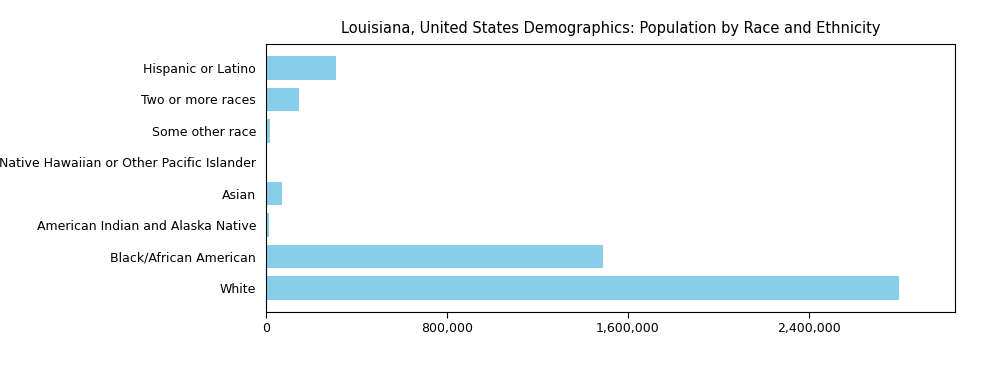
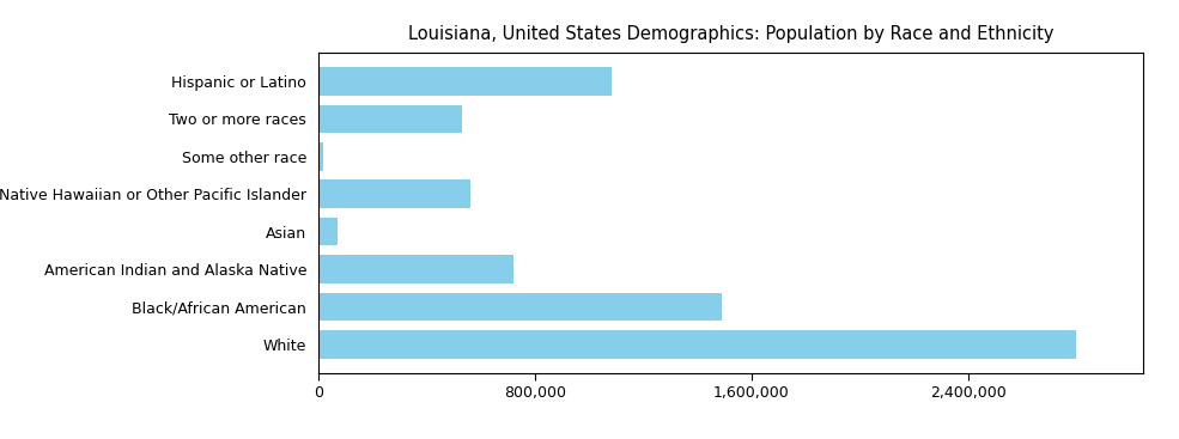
Hispanic or Latino: 310,000 -> 1,085,000
Two or more races: 148,000 -> 530,000
Native Hawaiian or Other Pacific Islander: 4,000 -> 560,000
American Indian and Alaska Native: 15,000 -> 720,000
